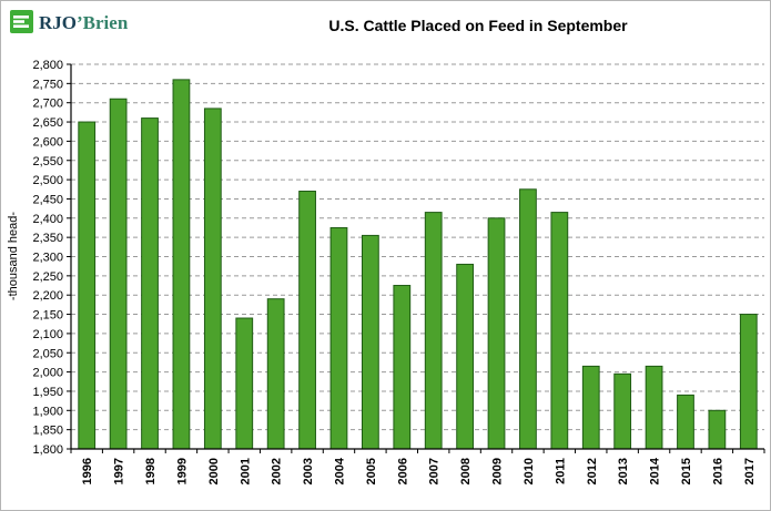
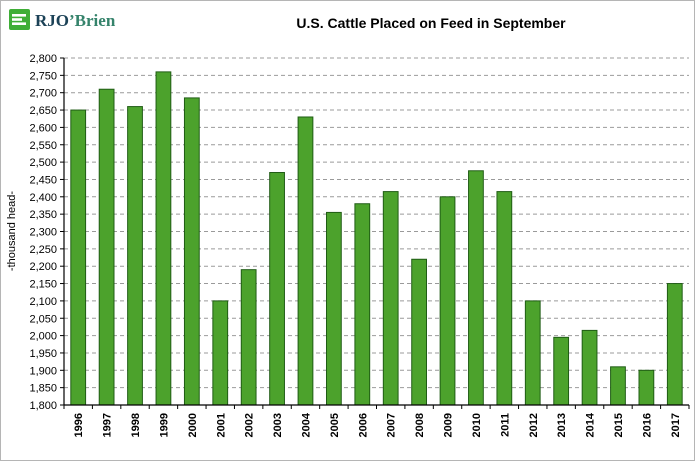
2001: 2140 -> 2100
2004: 2380 -> 2630
2006: 2220 -> 2380
2008: 2280 -> 2220
2012: 2020 -> 2100
2015: 1940 -> 1910
